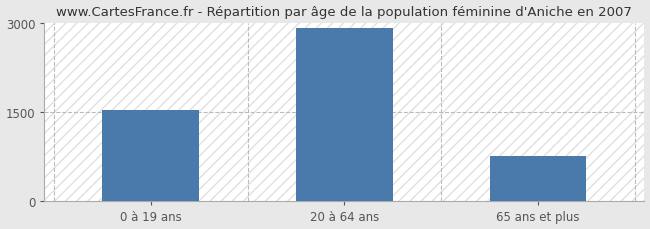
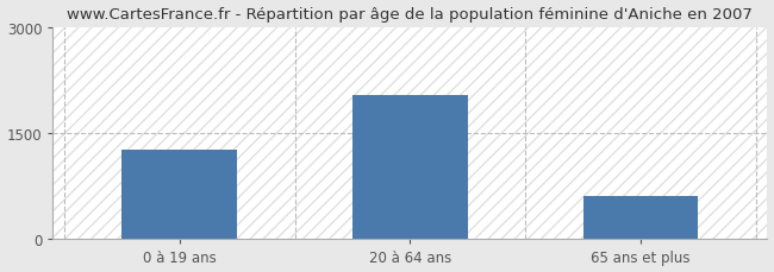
0 à 19 ans: 1540 -> 1260
20 à 64 ans: 2920 -> 2040
65 ans et plus: 760 -> 620
